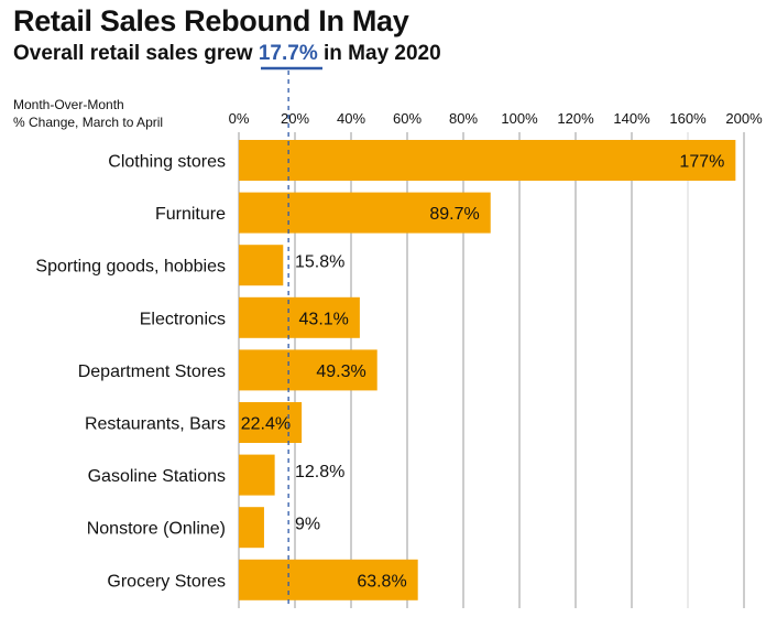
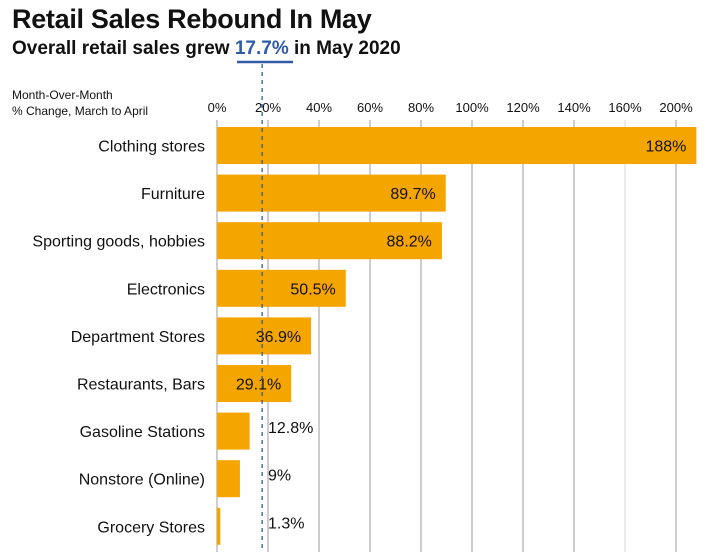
Clothing stores: 177% -> 188%
Sporting goods, hobbies: 15.8% -> 88.2%
Electronics: 43.1% -> 50.5%
Department Stores: 49.3% -> 36.9%
Restaurants, Bars: 22.4% -> 29.1%
Grocery Stores: 63.8% -> 1.3%
